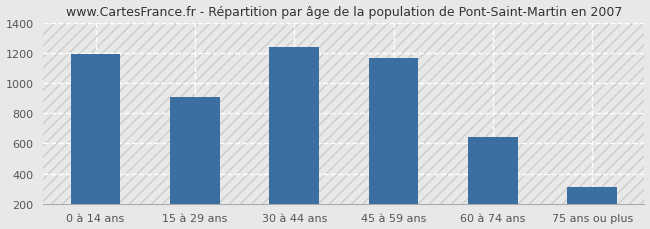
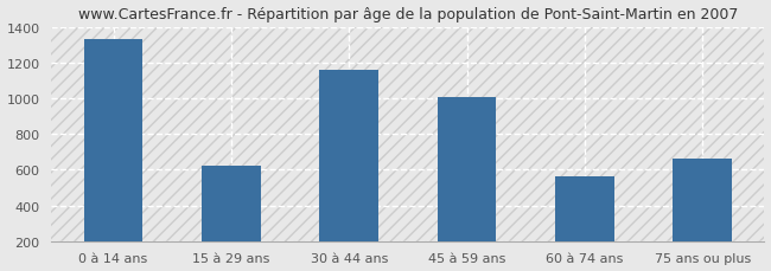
0 à 14 ans: 1200 -> 1330
15 à 29 ans: 900 -> 620
30 à 44 ans: 1240 -> 1160
45 à 59 ans: 1160 -> 1010
60 à 74 ans: 640 -> 560
75 ans ou plus: 310 -> 660
